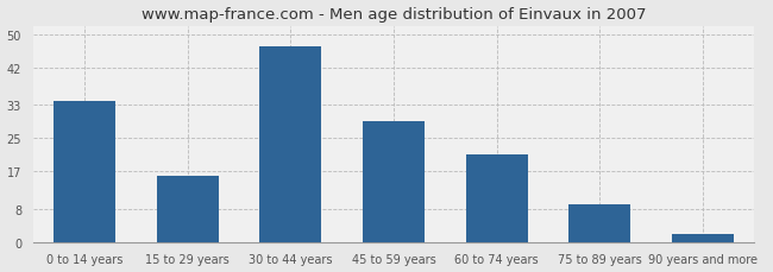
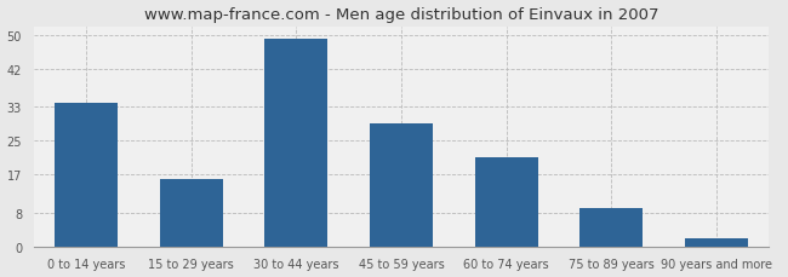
30 to 44 years: 47 -> 49
